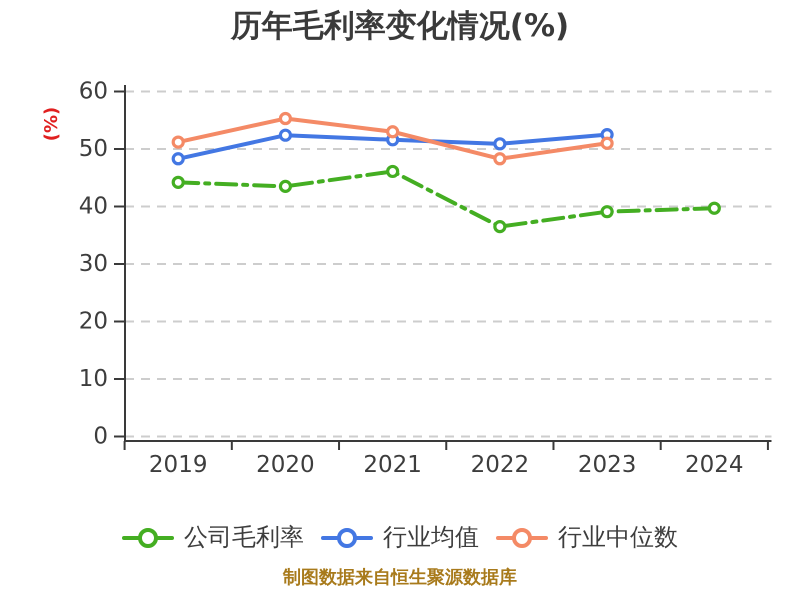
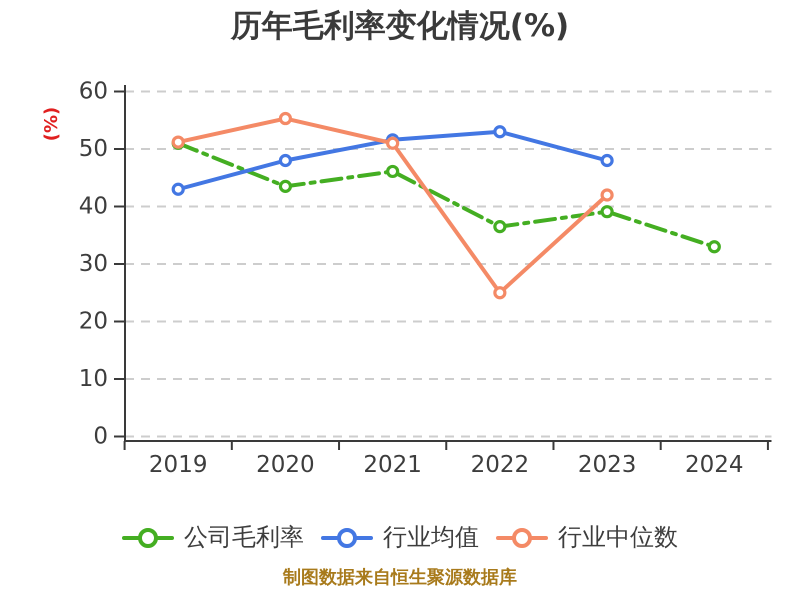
公司毛利率/2019: 44 -> 51
行业均值/2019: 48 -> 43
行业均值/2020: 52 -> 48
行业中位数/2021: 53 -> 51
行业均值/2022: 51 -> 53
行业中位数/2022: 48 -> 25
行业均值/2023: 52 -> 48
行业中位数/2023: 51 -> 42
公司毛利率/2024: 40 -> 33
